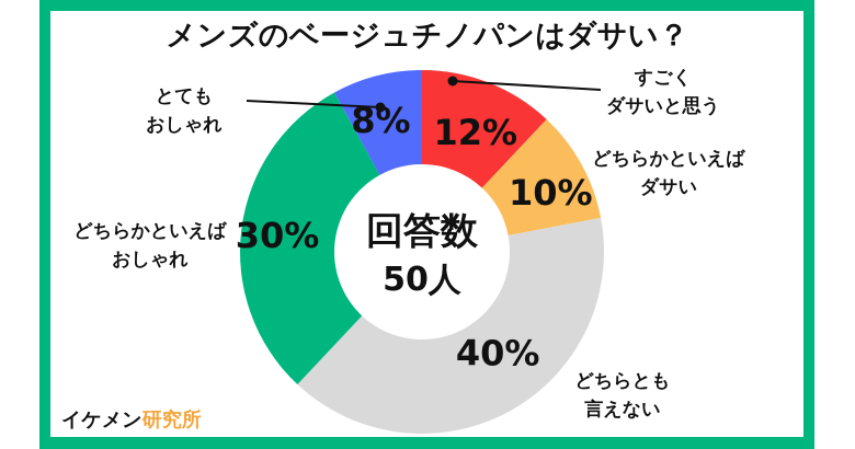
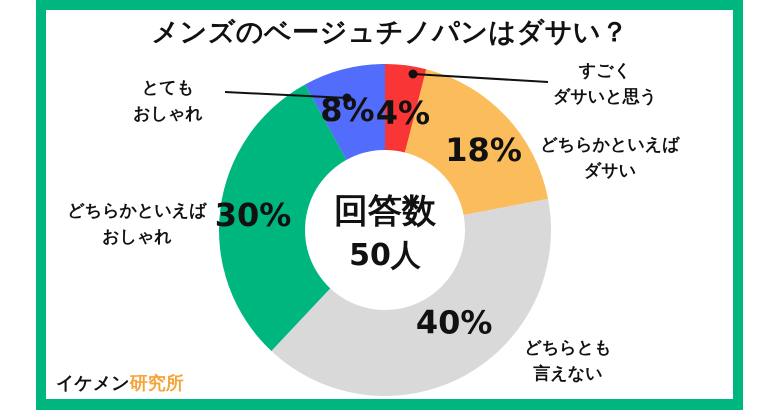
すごくダサいと思う: 12% -> 4%
どちらかといえばダサい: 10% -> 18%
